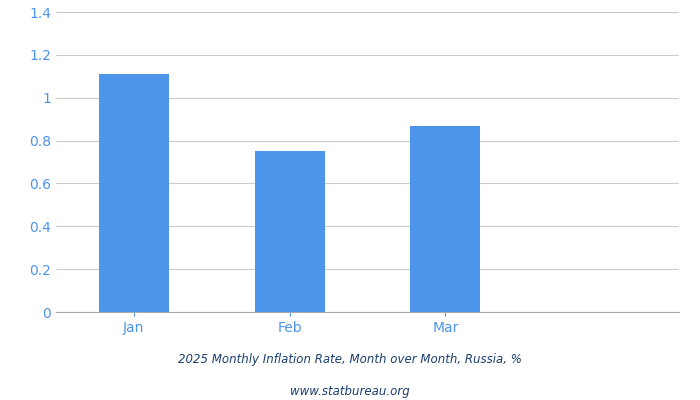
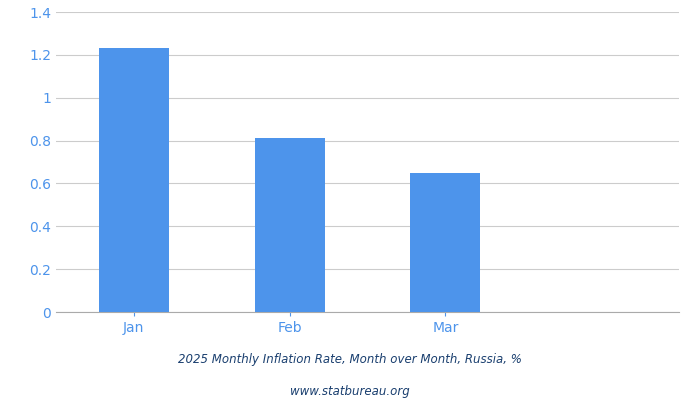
Jan: 1.11 -> 1.23
Feb: 0.75 -> 0.81
Mar: 0.87 -> 0.65
